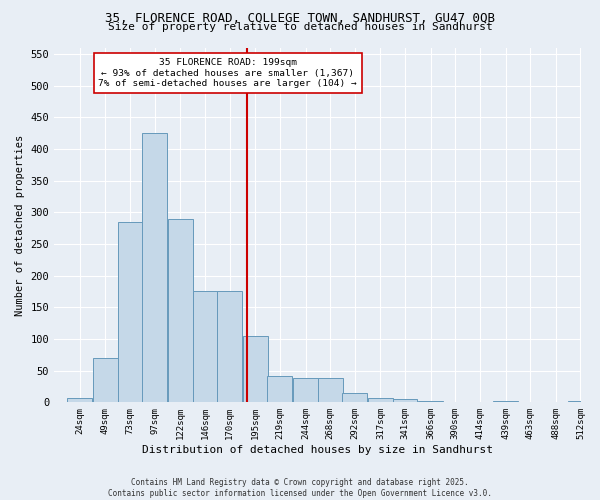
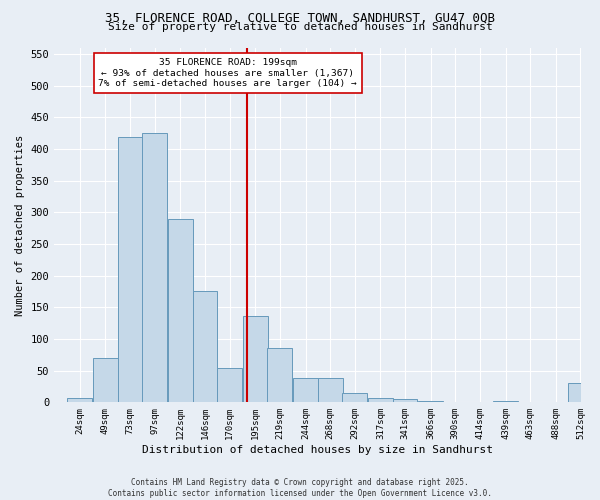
73sqm: 285 -> 418
170sqm: 175 -> 54
195sqm: 105 -> 136
219sqm: 42 -> 86
512sqm: 2 -> 30
